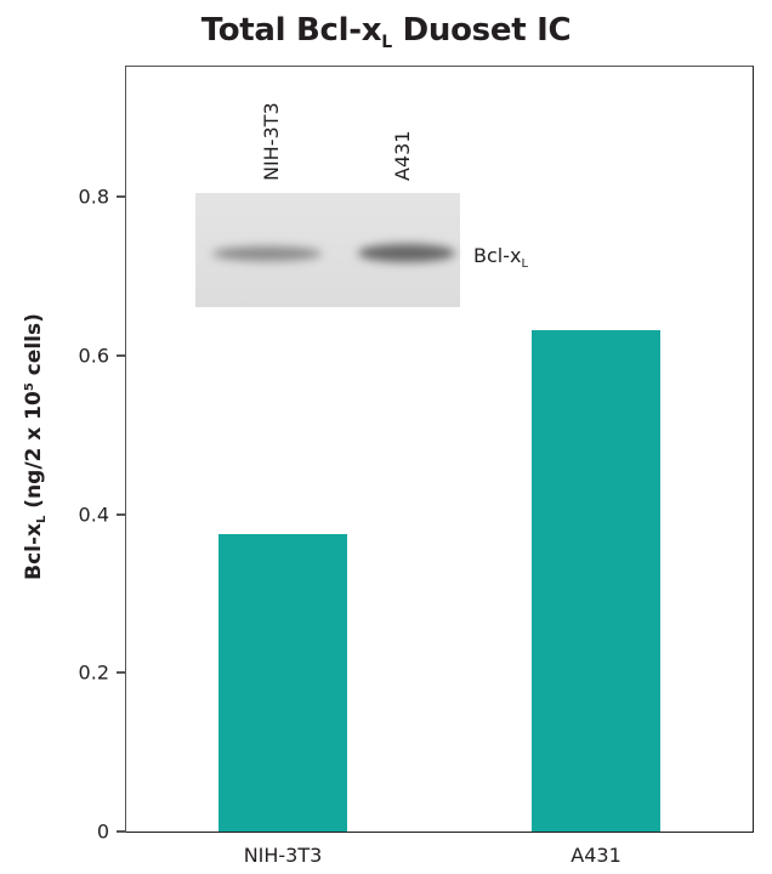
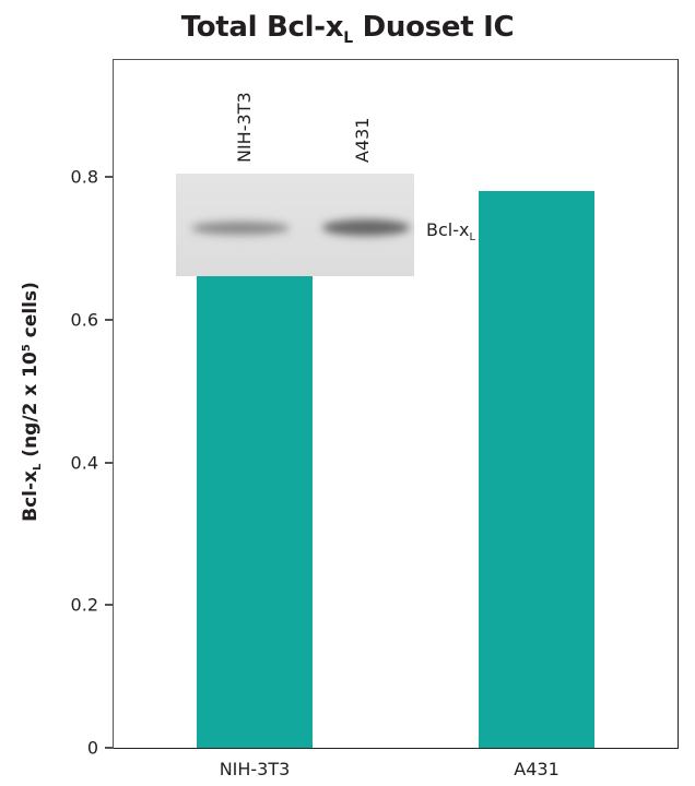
NIH-3T3: 0.38 -> 0.69
A431: 0.63 -> 0.78
